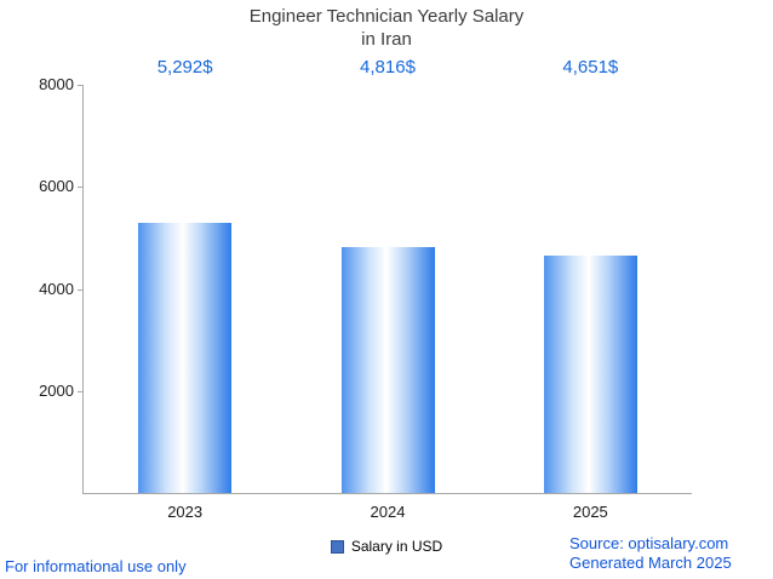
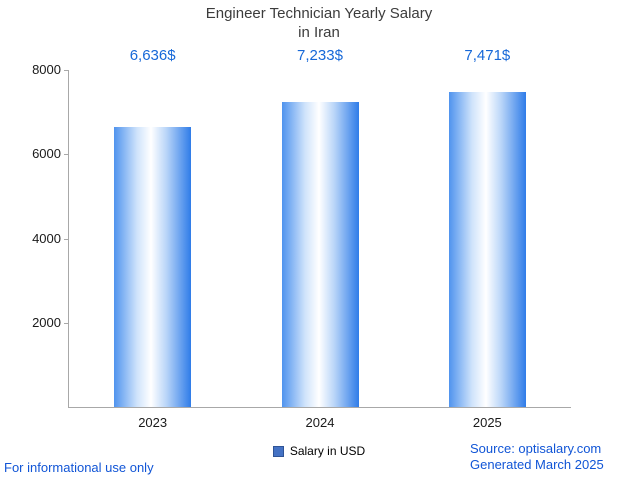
2023: 5,292 -> 6,636
2024: 4,816 -> 7,233
2025: 4,651 -> 7,471
